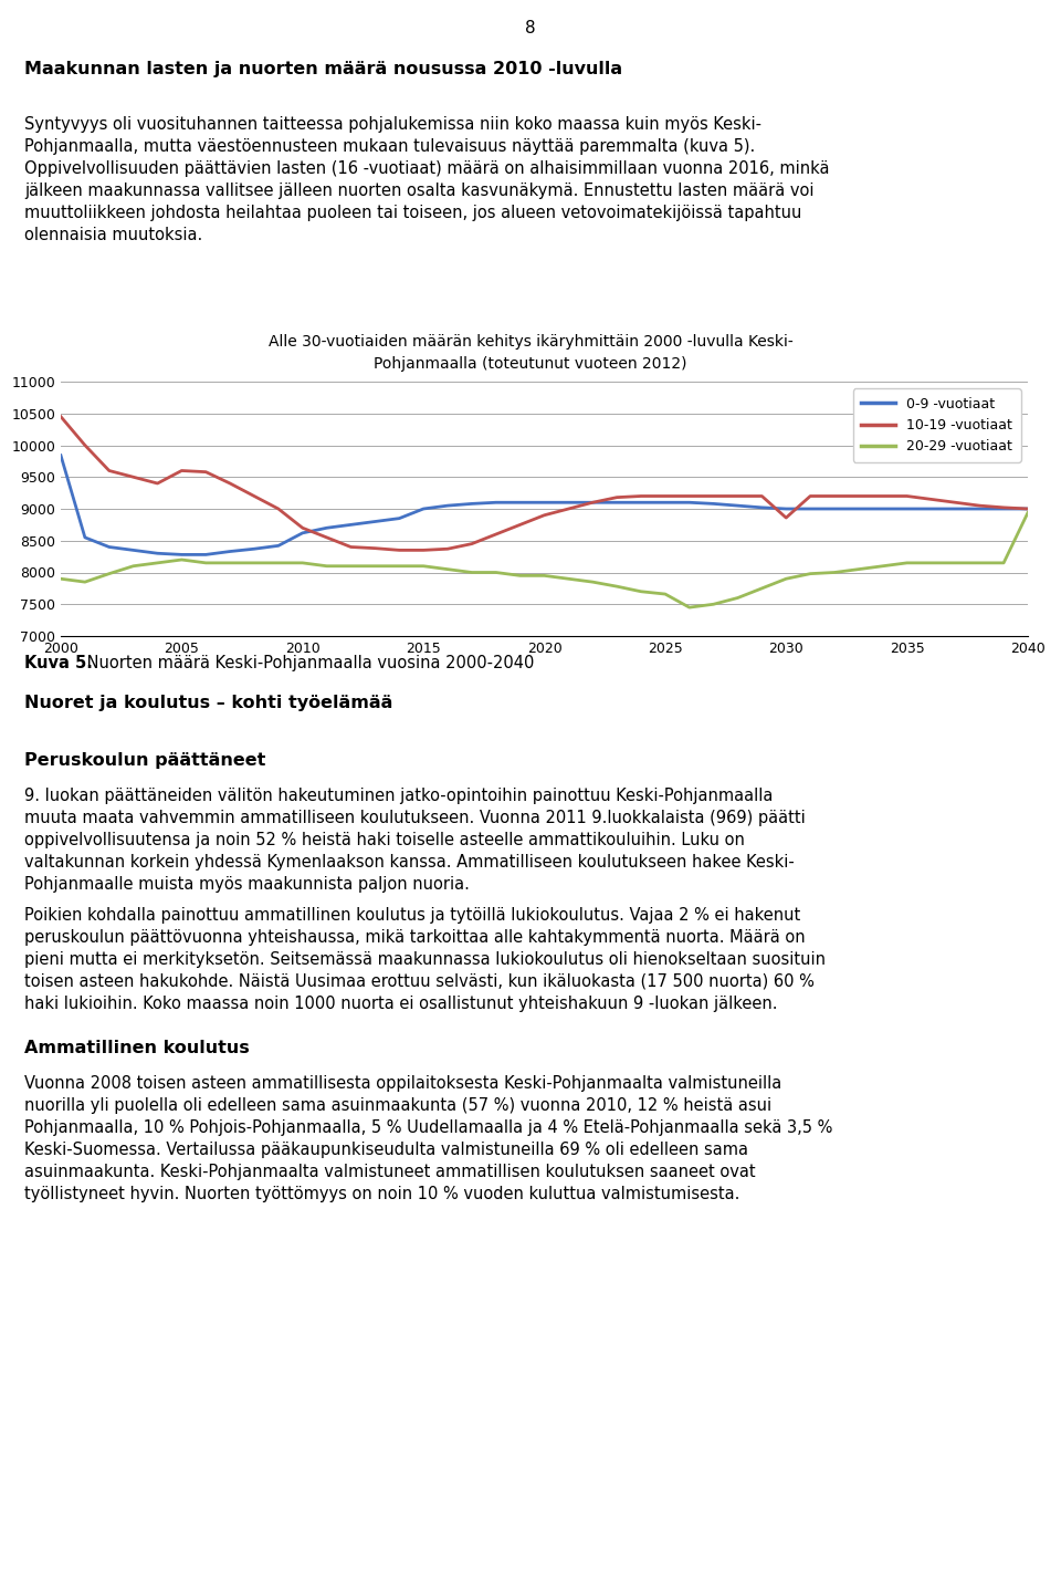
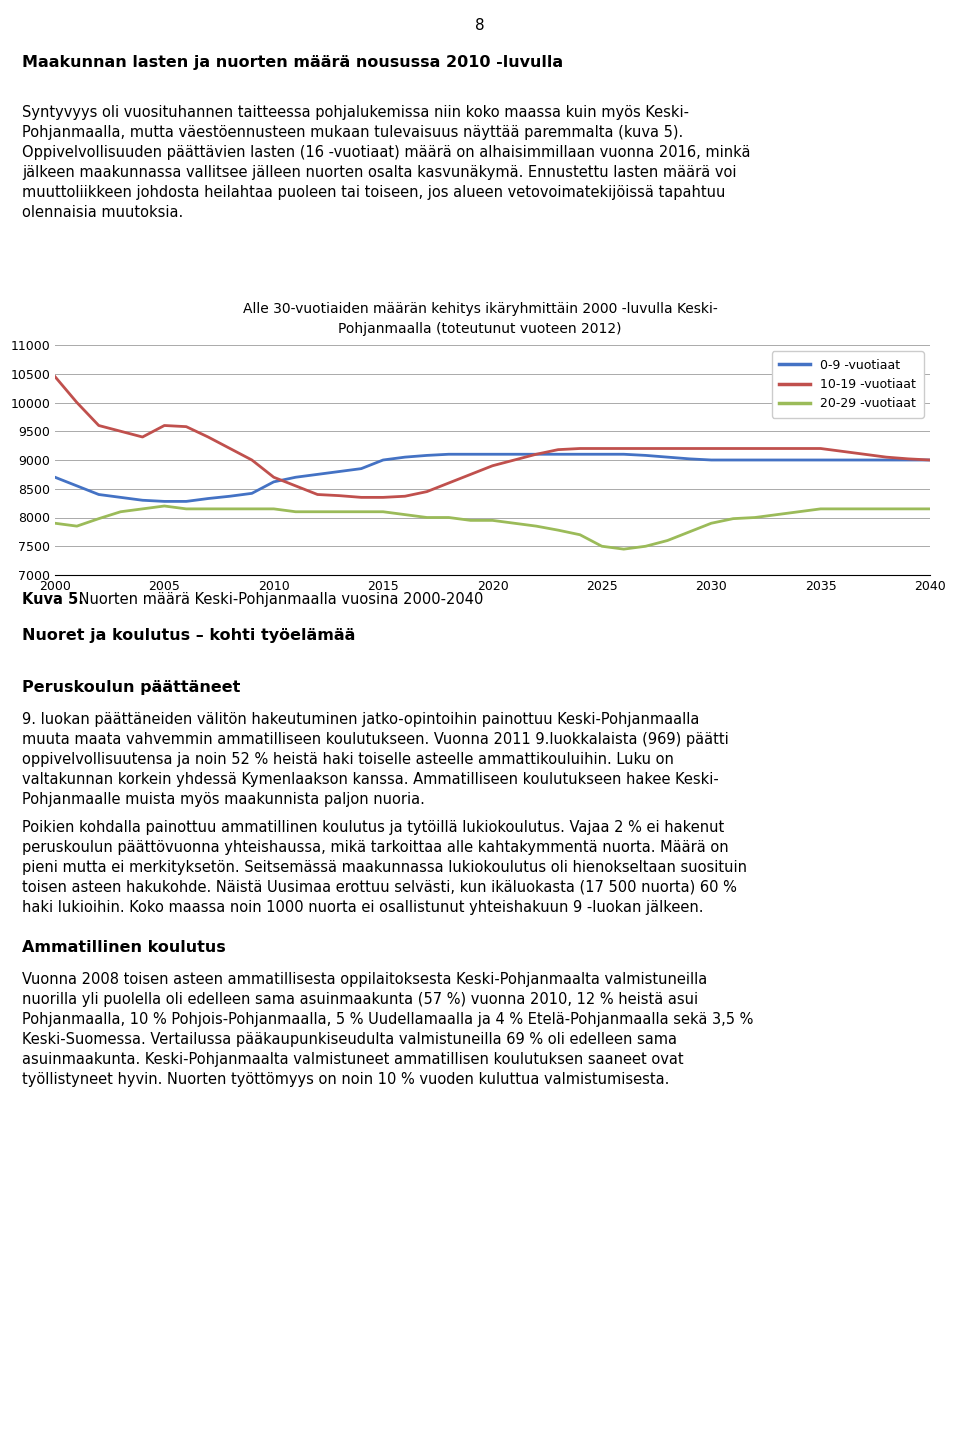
0-9 -vuotiaat/2000: 9840 -> 8700
20-29 -vuotiaat/2025: 7660 -> 7500
10-19 -vuotiaat/2030: 8860 -> 9200
20-29 -vuotiaat/2040: 8940 -> 8150
